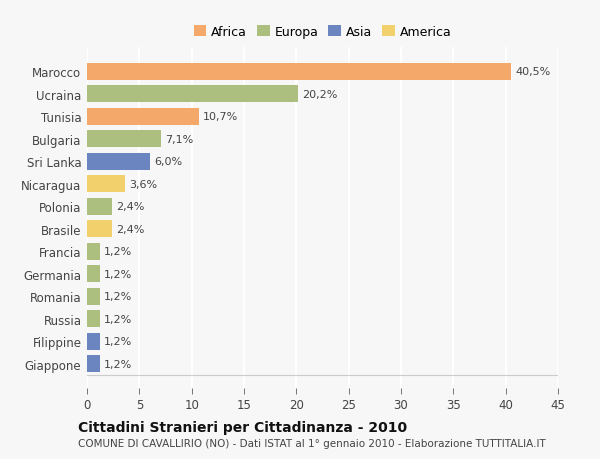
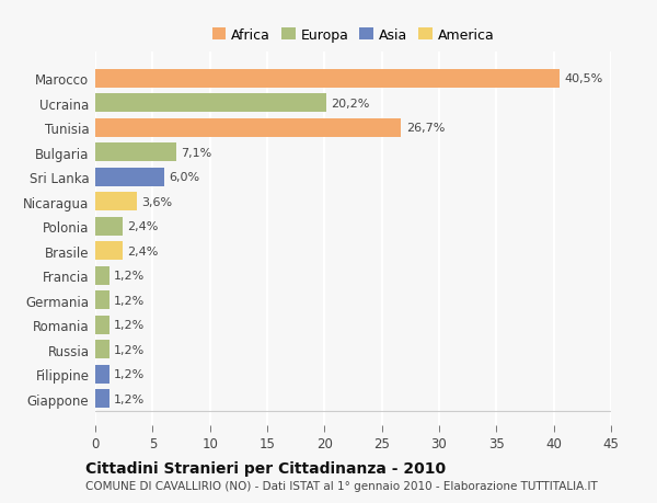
Tunisia: 10,7% -> 26,7%
